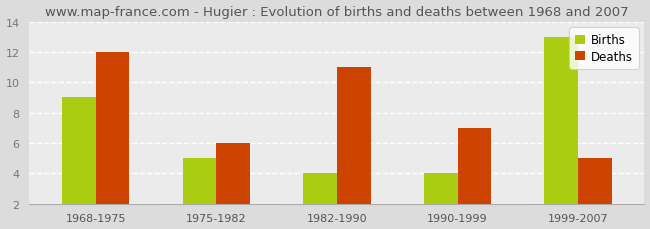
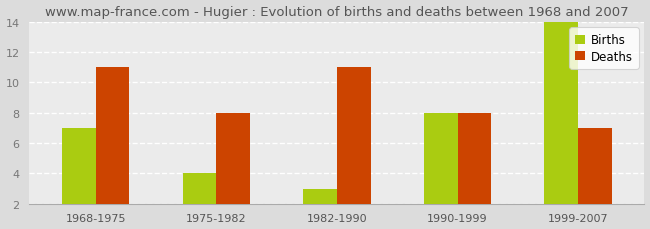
Births/1968-1975: 9 -> 7
Deaths/1968-1975: 12 -> 11
Births/1975-1982: 5 -> 4
Deaths/1975-1982: 6 -> 8
Births/1982-1990: 4 -> 3
Births/1990-1999: 4 -> 8
Deaths/1990-1999: 7 -> 8
Births/1999-2007: 13 -> 14
Deaths/1999-2007: 5 -> 7
